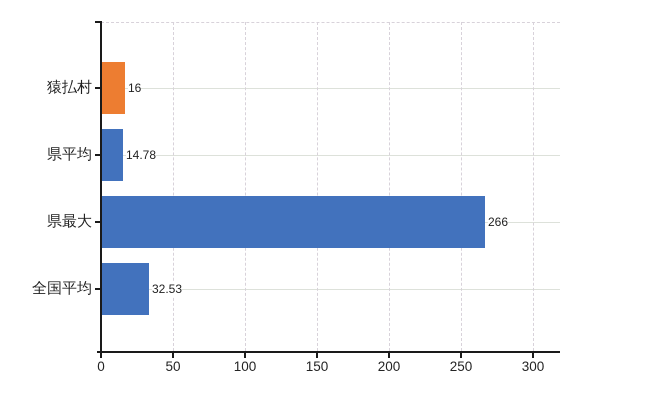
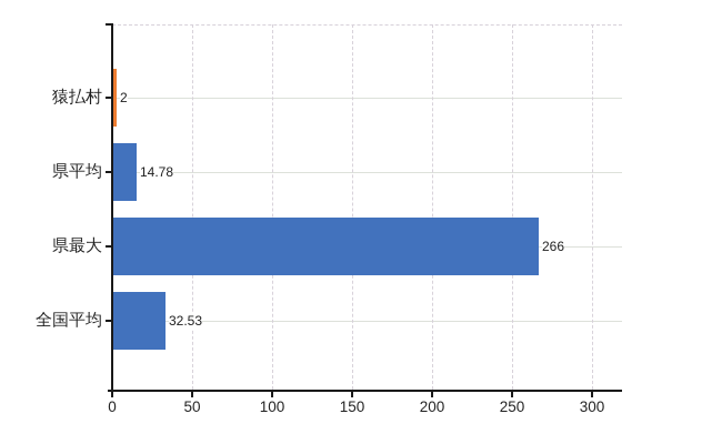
猿払村: 16 -> 2
